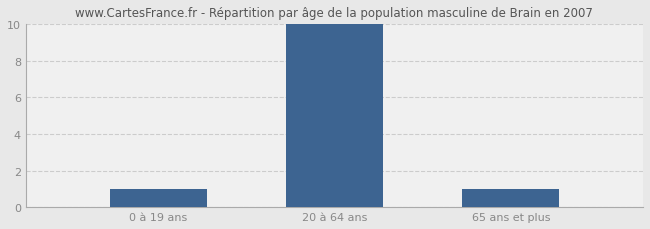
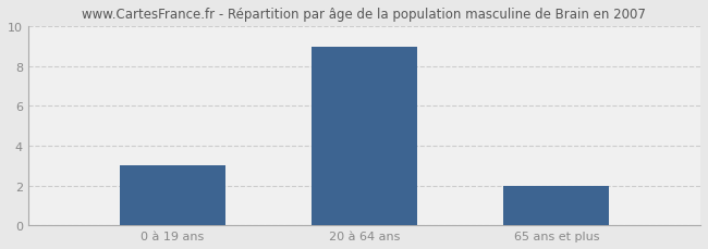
0 à 19 ans: 1 -> 3
20 à 64 ans: 10 -> 9
65 ans et plus: 1 -> 2
